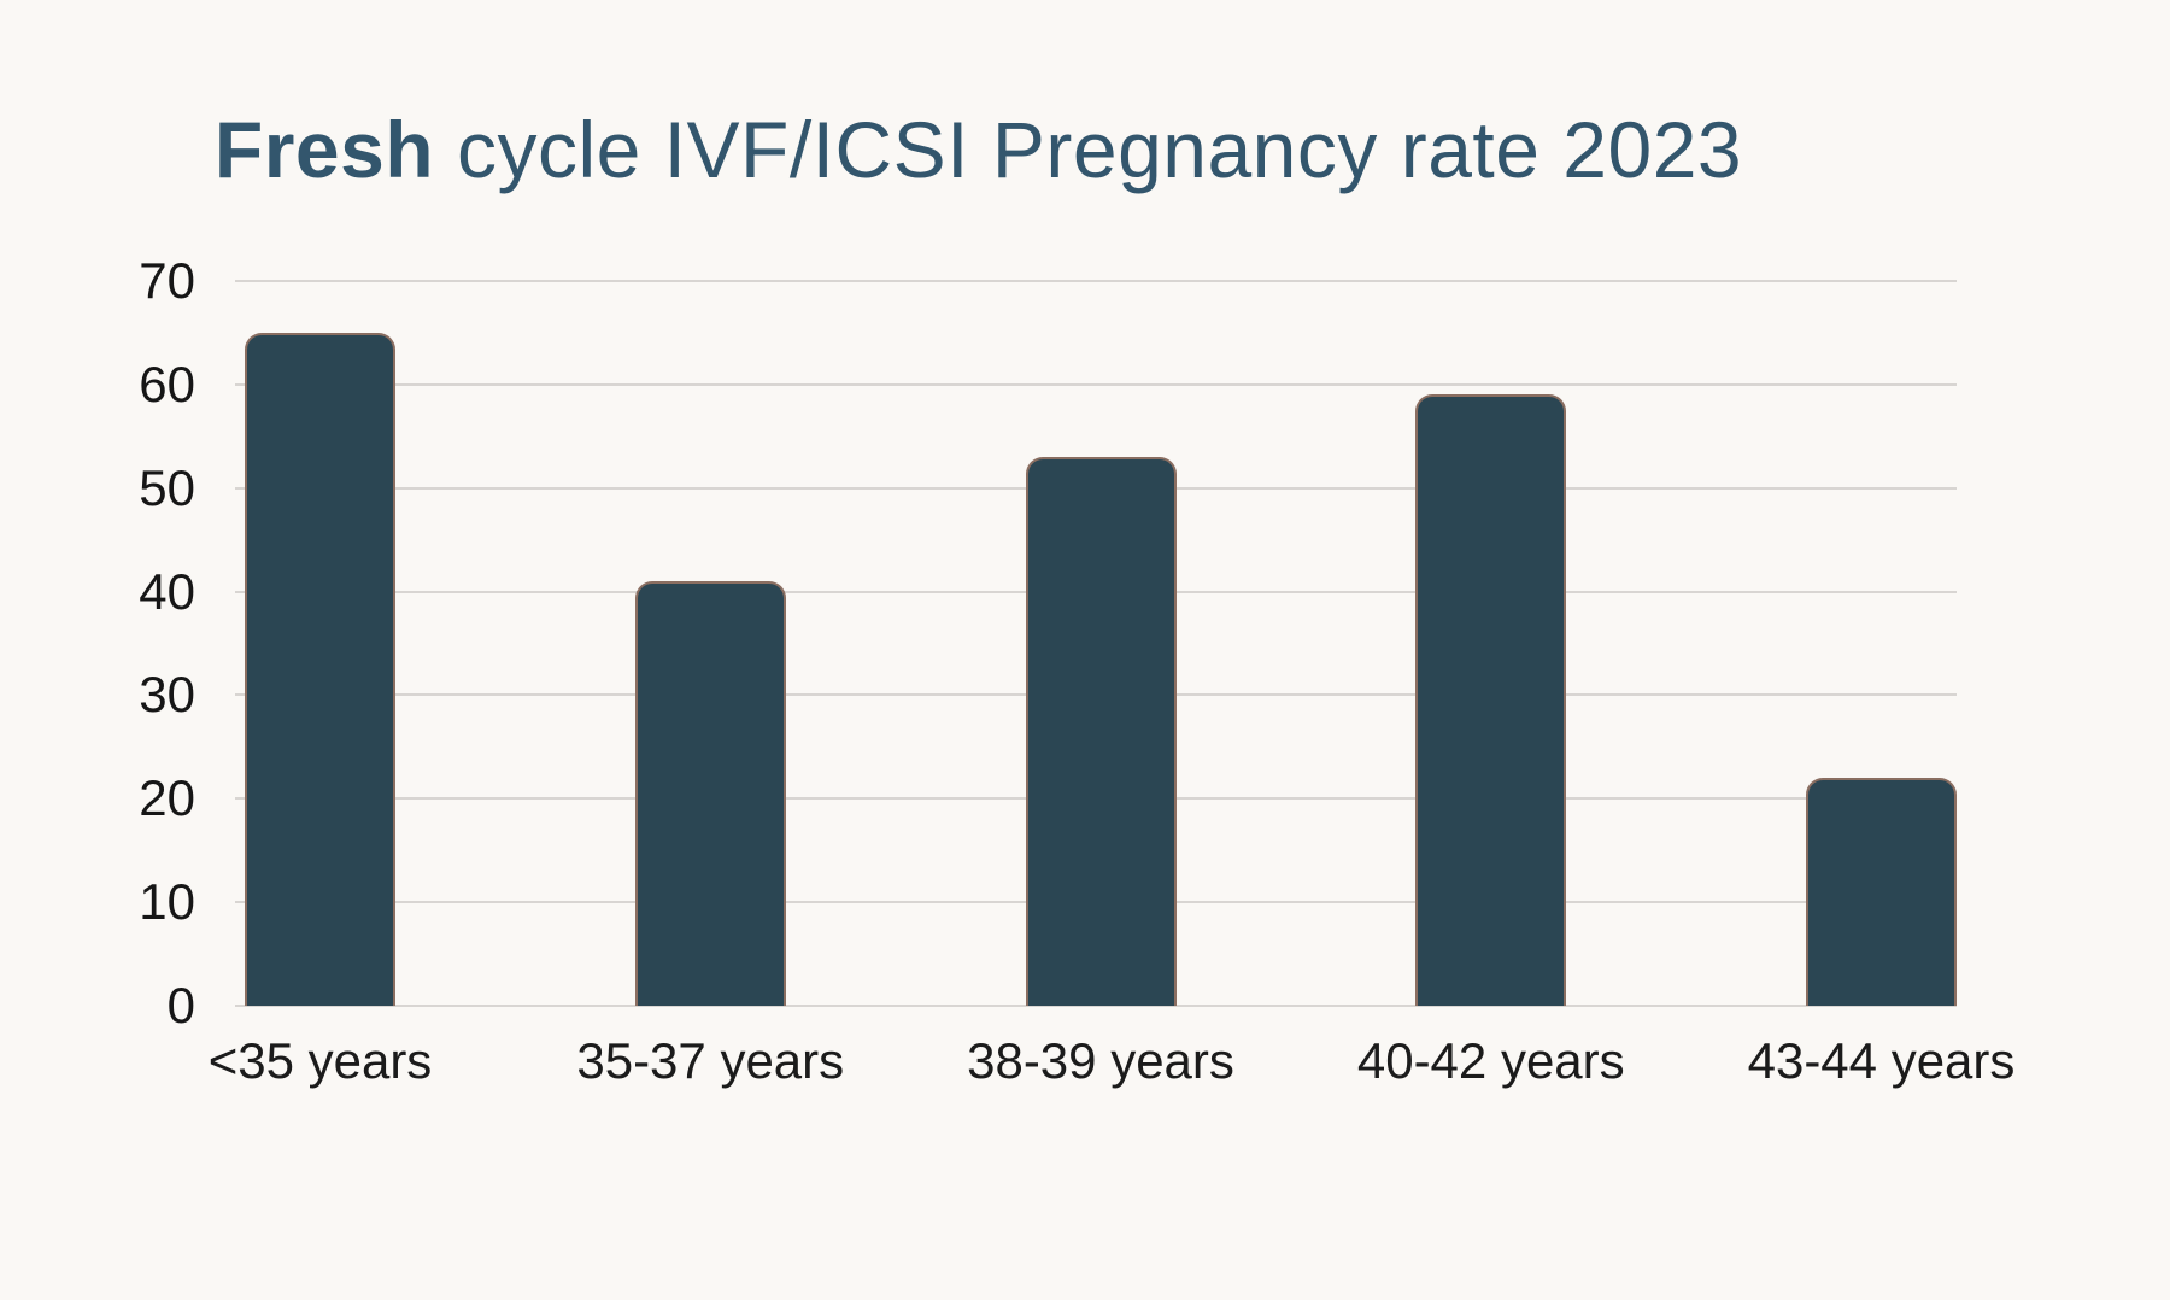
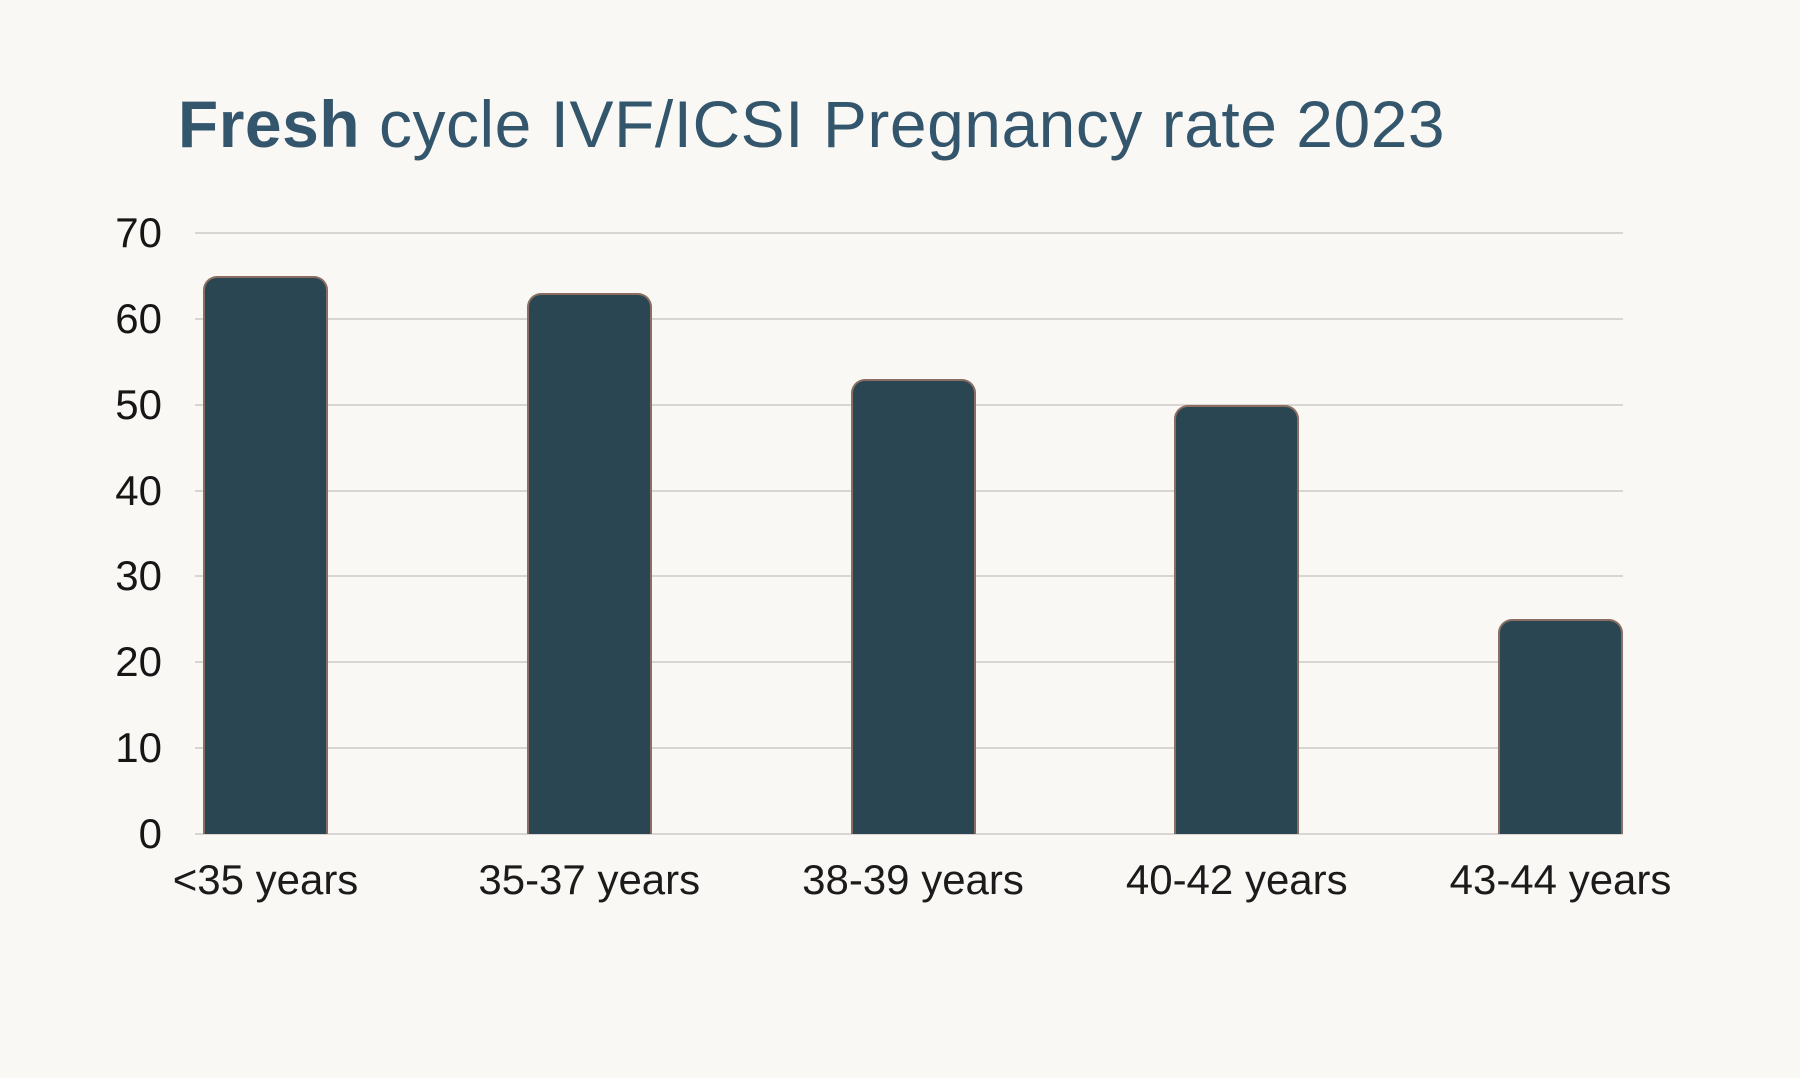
35-37 years: 41 -> 63
40-42 years: 59 -> 50
43-44 years: 22 -> 25
